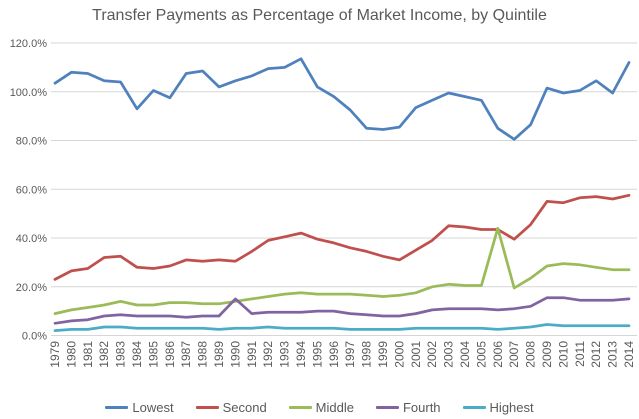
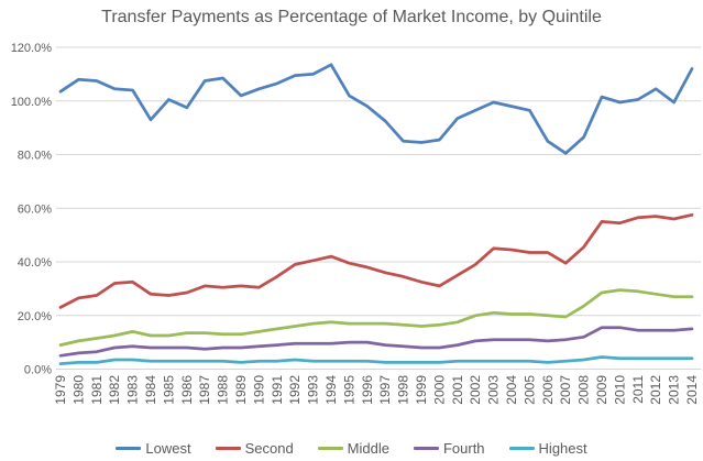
Fourth/1990: 15% -> 8%
Middle/2006: 44% -> 20%
